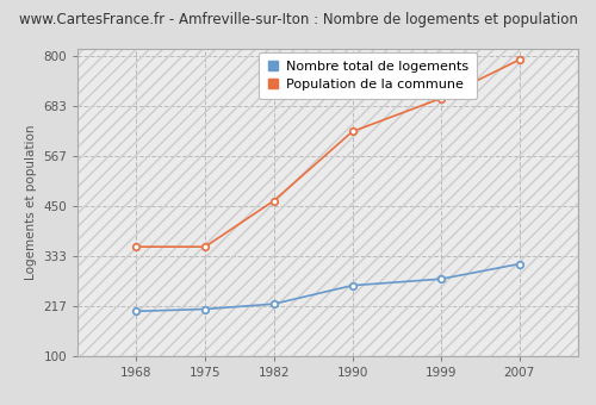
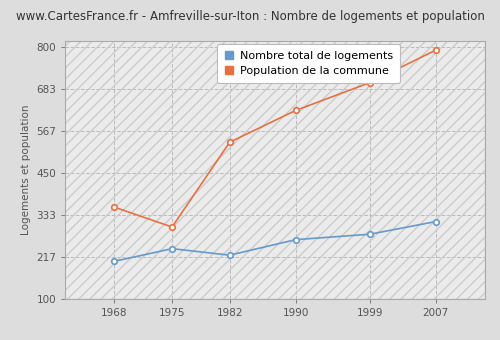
Nombre total de logements/1975: 210 -> 240
Population de la commune/1975: 355 -> 300
Population de la commune/1982: 462 -> 535
